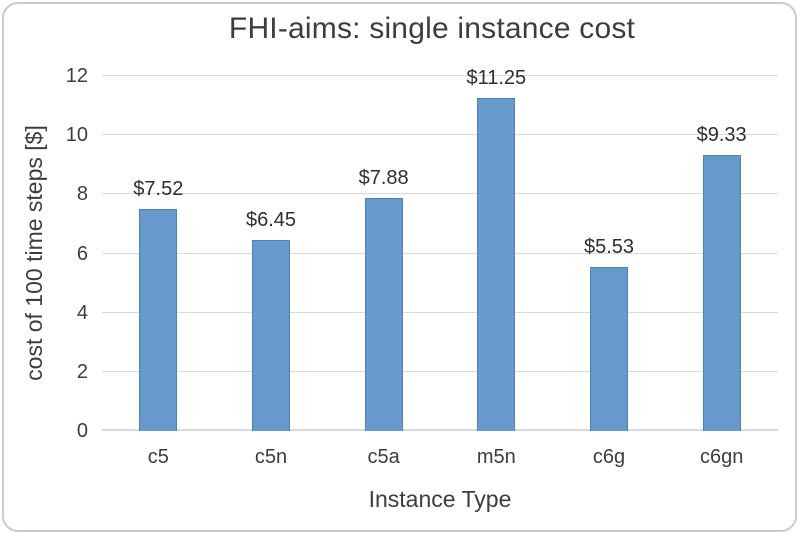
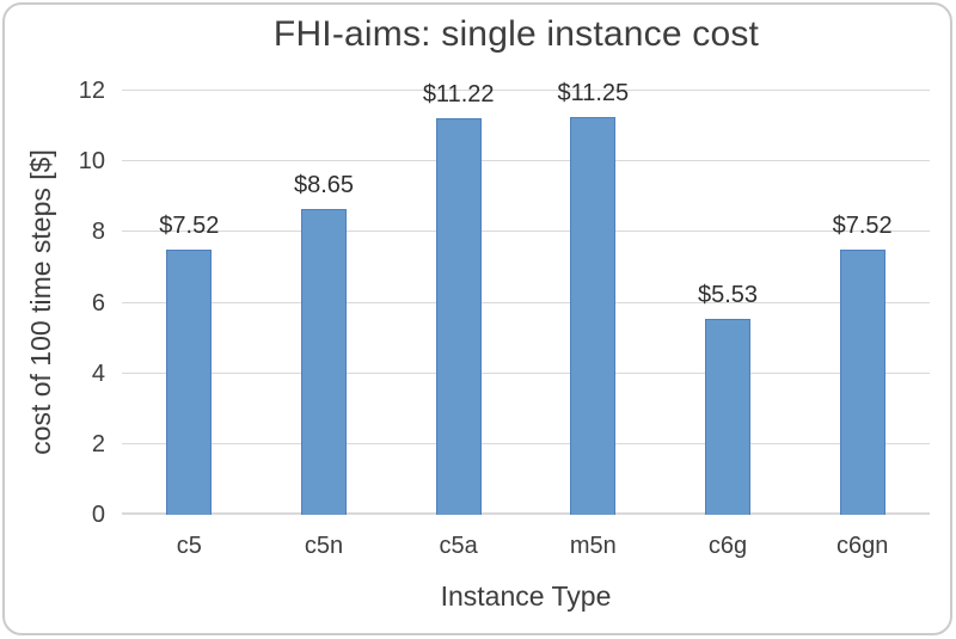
c5n: $6.45 -> $8.65
c5a: $7.88 -> $11.22
c6gn: $9.33 -> $7.52
